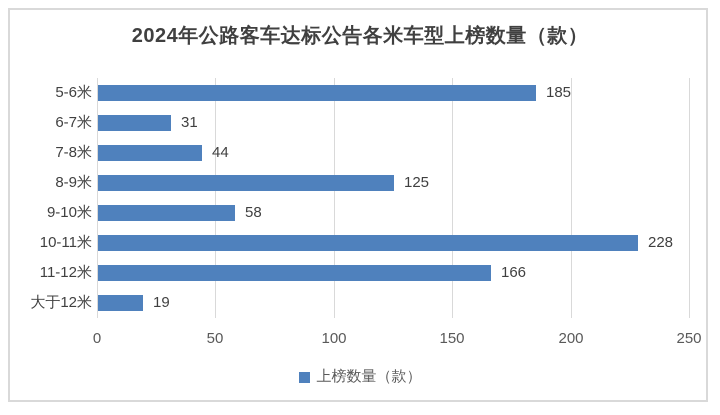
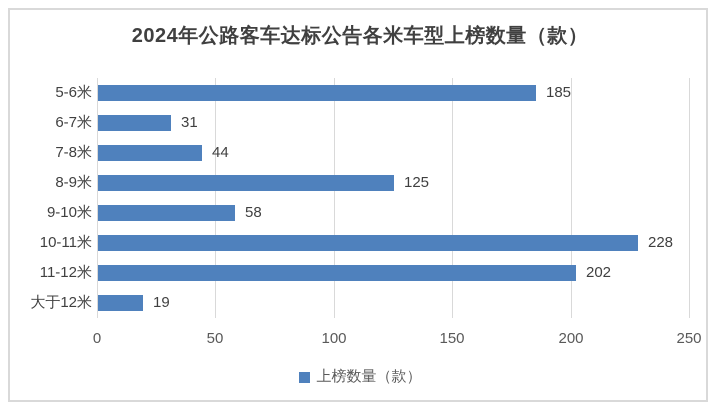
11-12米: 166 -> 202
